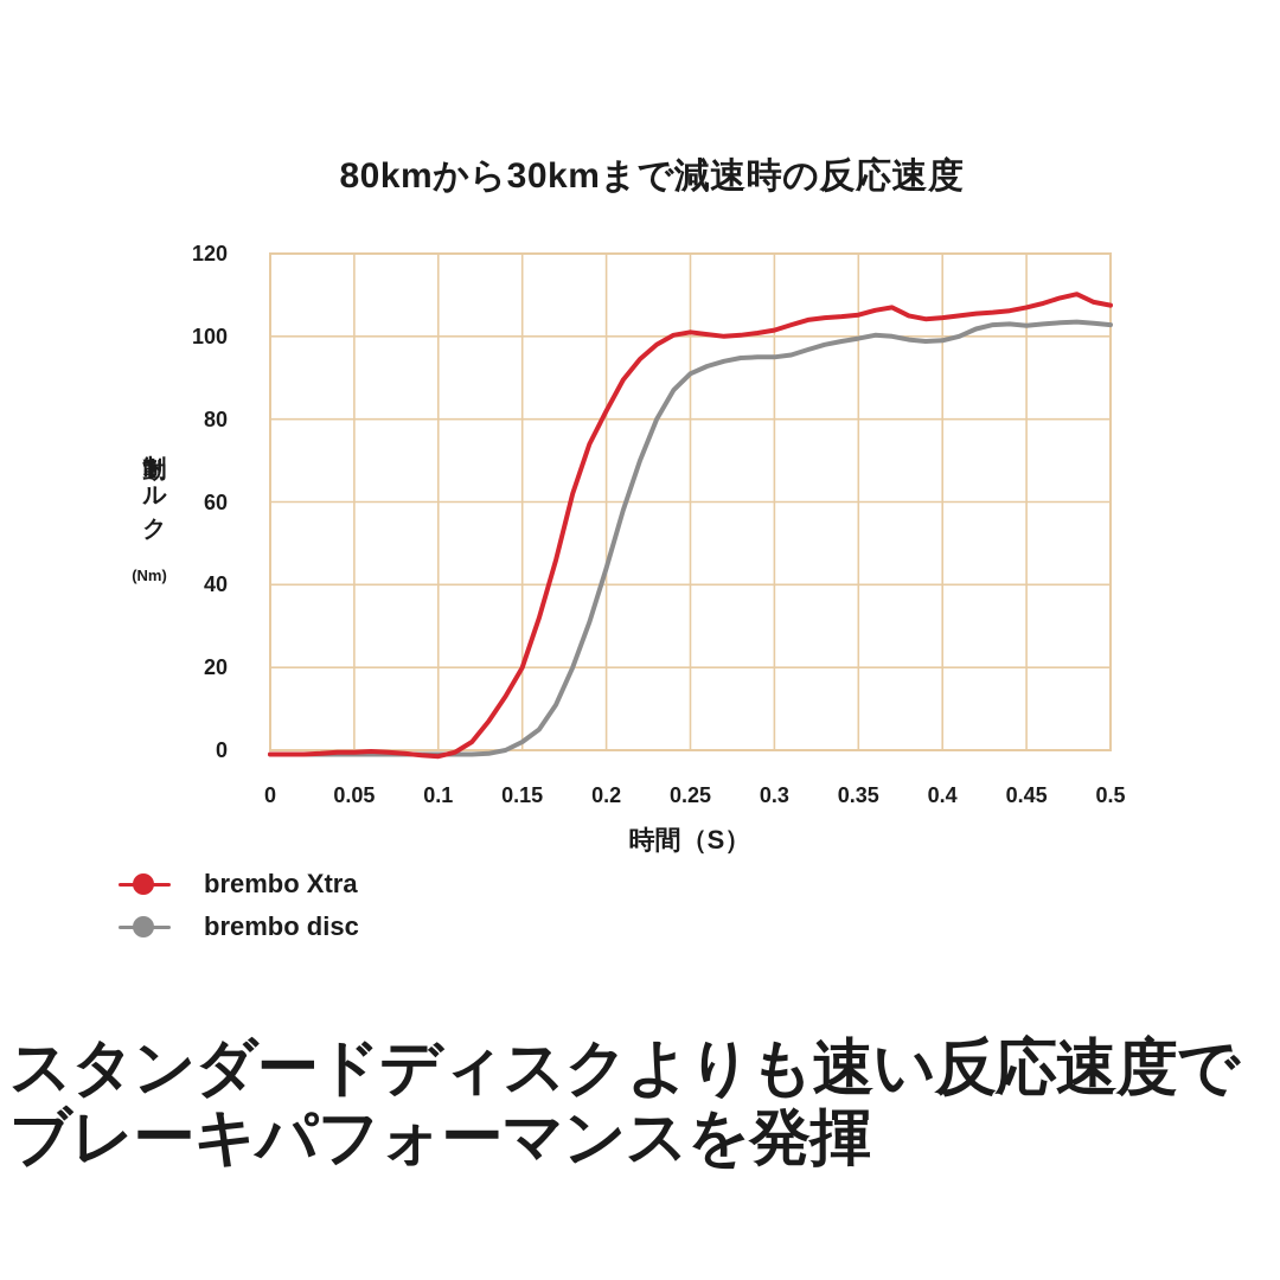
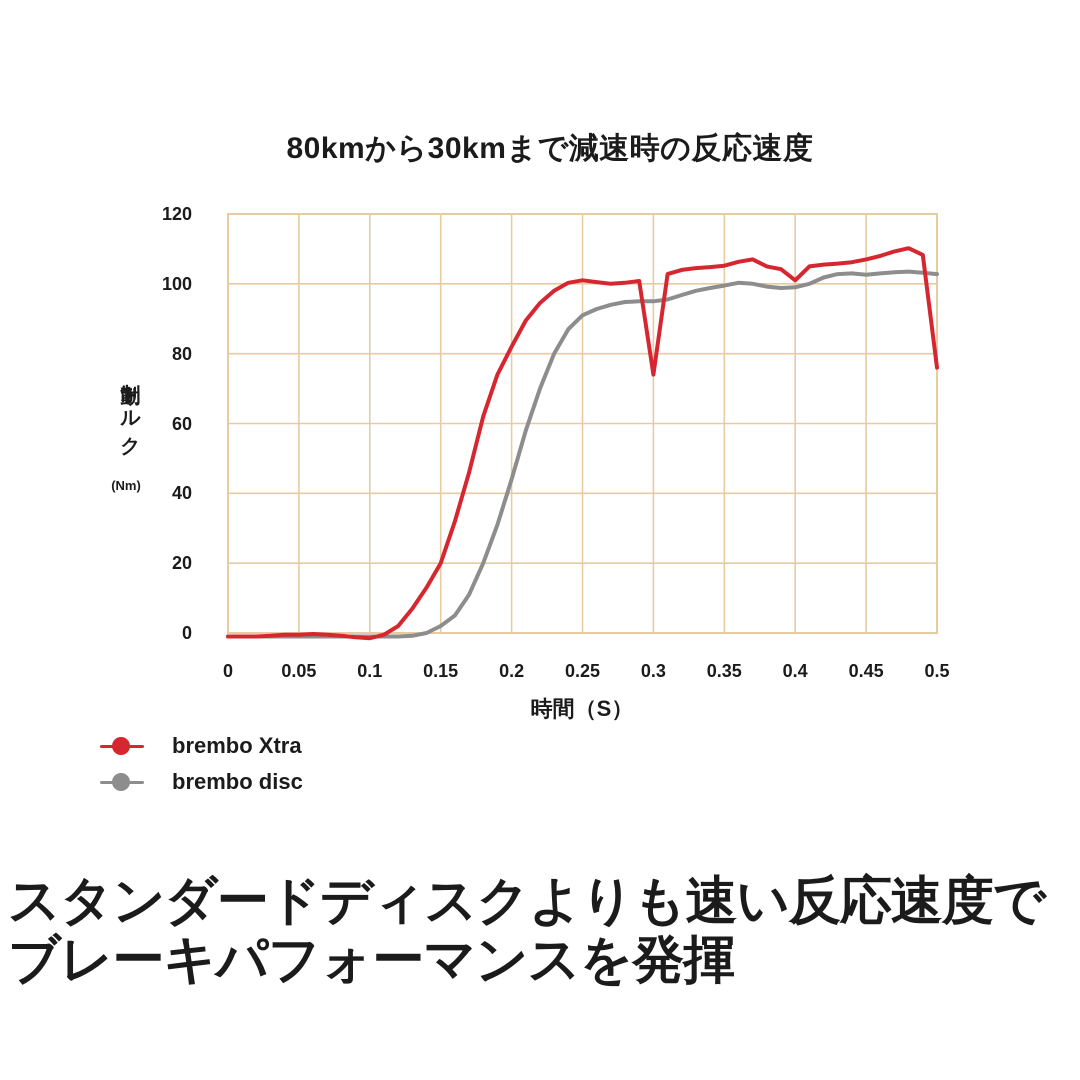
brembo Xtra/0.3: 102 -> 74
brembo Xtra/0.4: 104 -> 101
brembo Xtra/0.5: 108 -> 76
